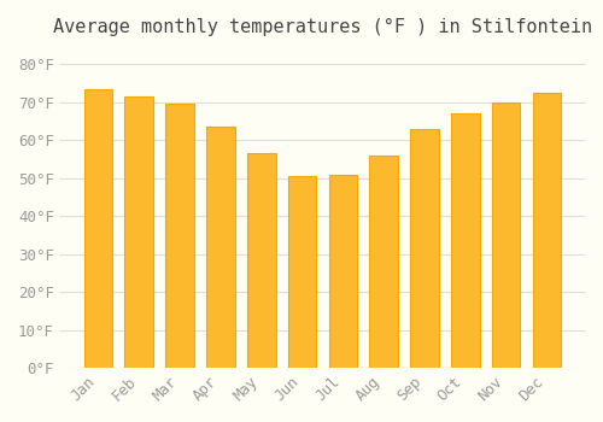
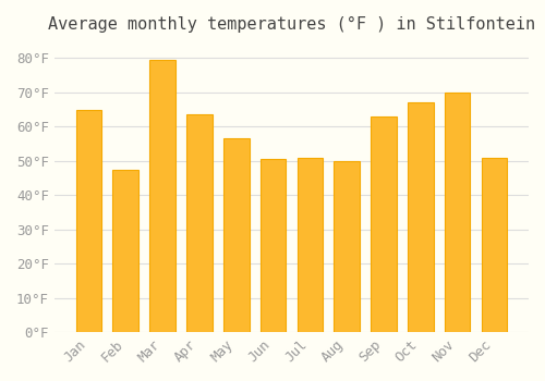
Jan: 73.5°F -> 65.0°F
Feb: 71.5°F -> 47.5°F
Mar: 69.5°F -> 79.5°F
Aug: 56.0°F -> 50.0°F
Dec: 72.5°F -> 51.0°F
